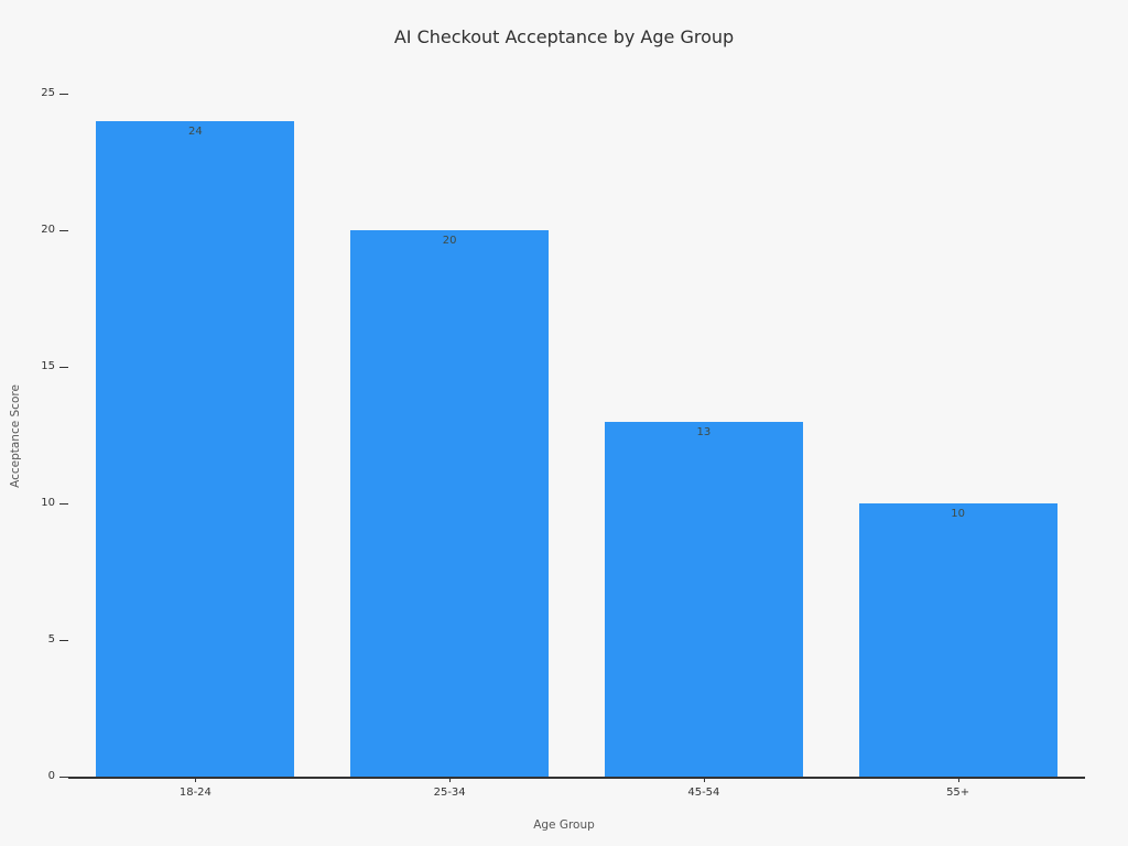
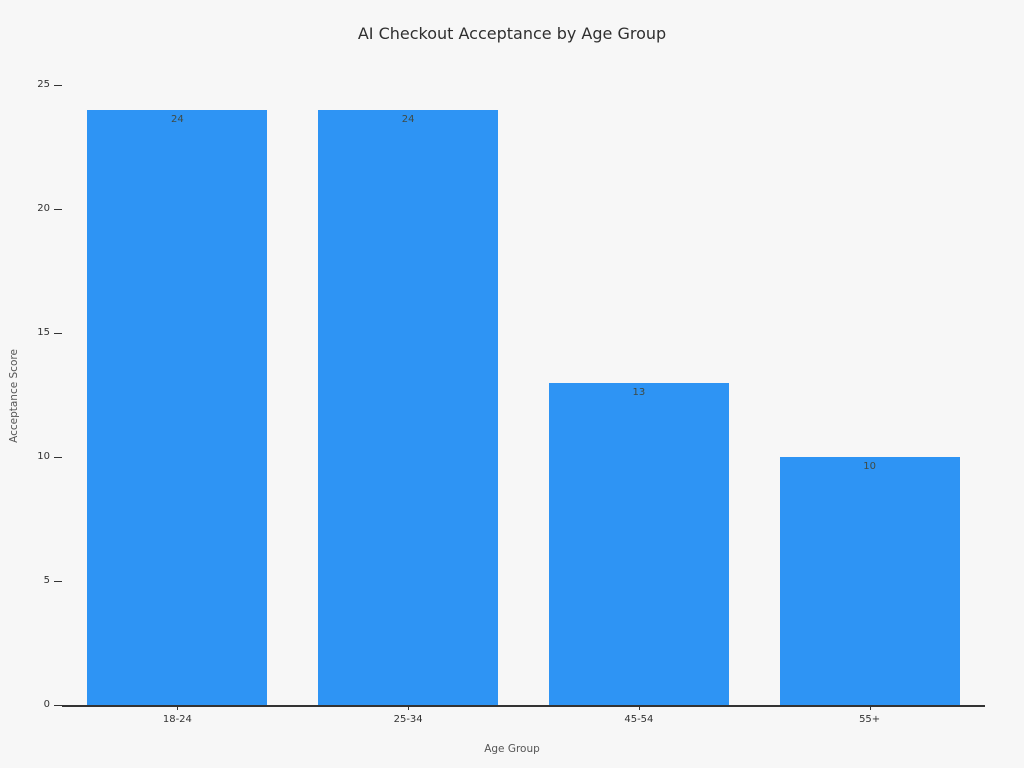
25-34: 20 -> 24
